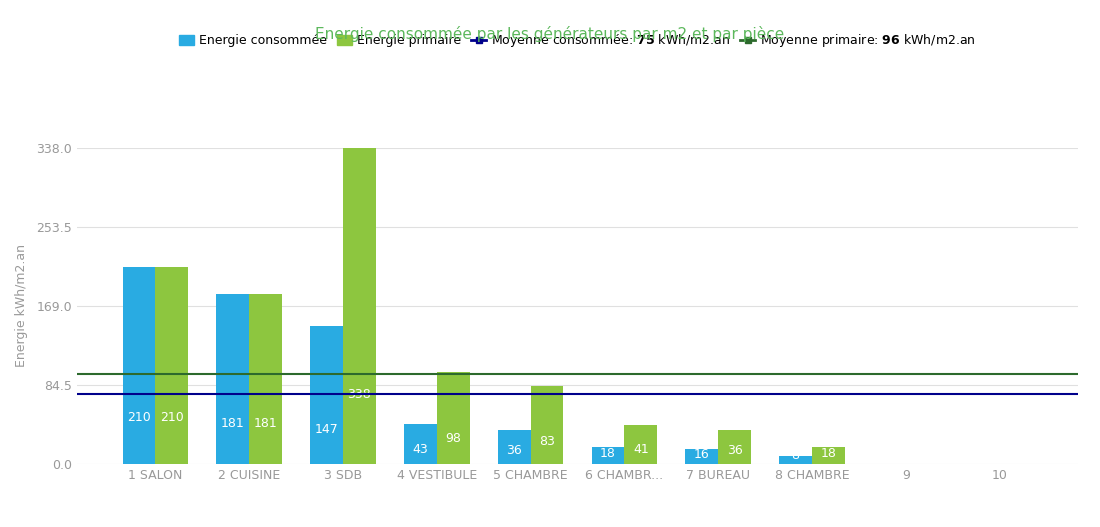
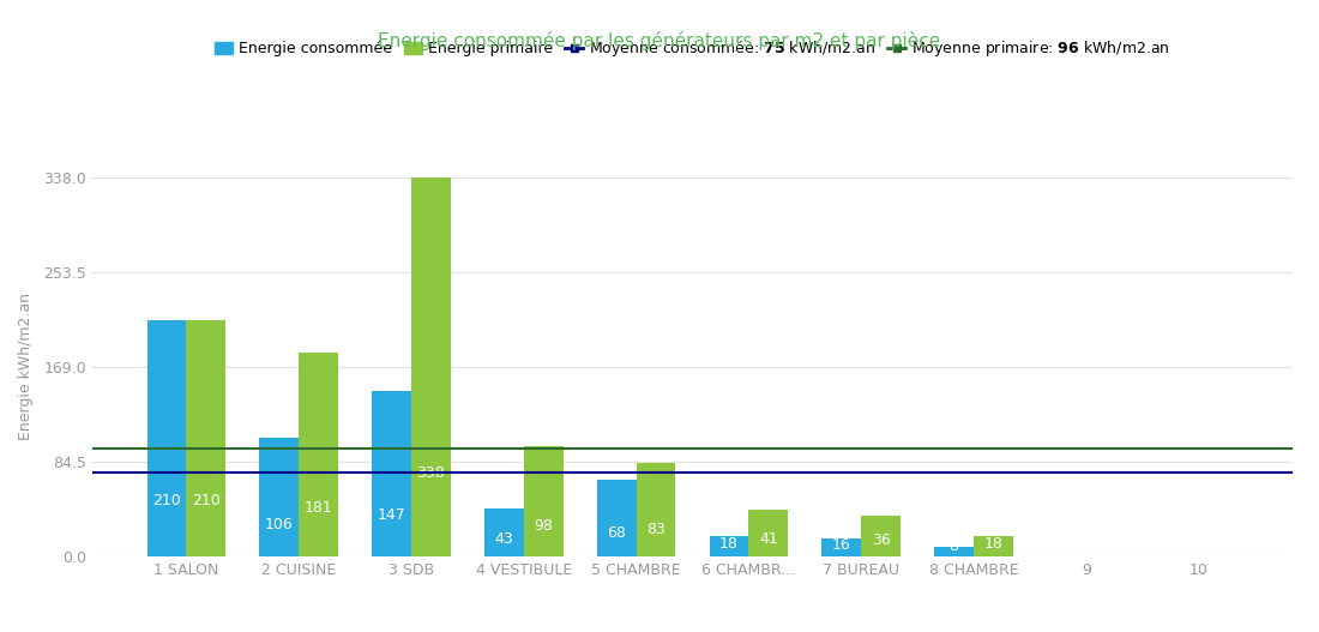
Energie consommée/2 CUISINE: 181 -> 106
Energie consommée/5 CHAMBRE: 36 -> 68
